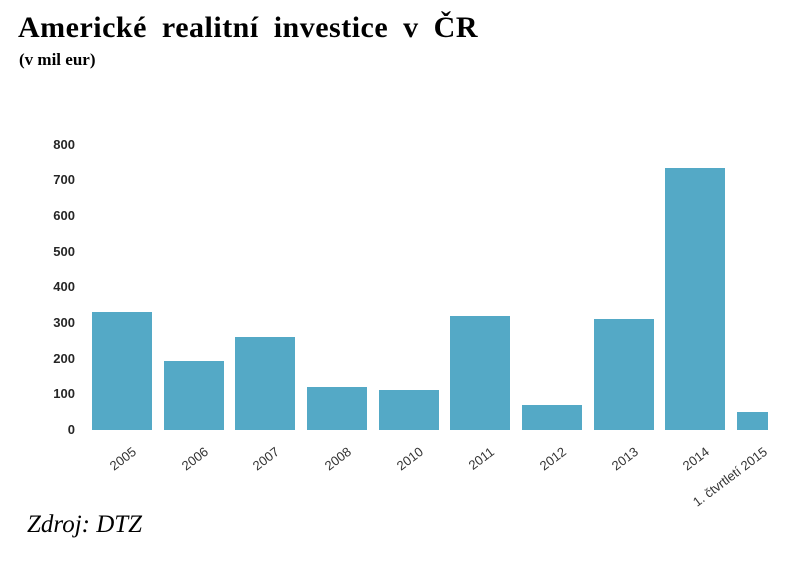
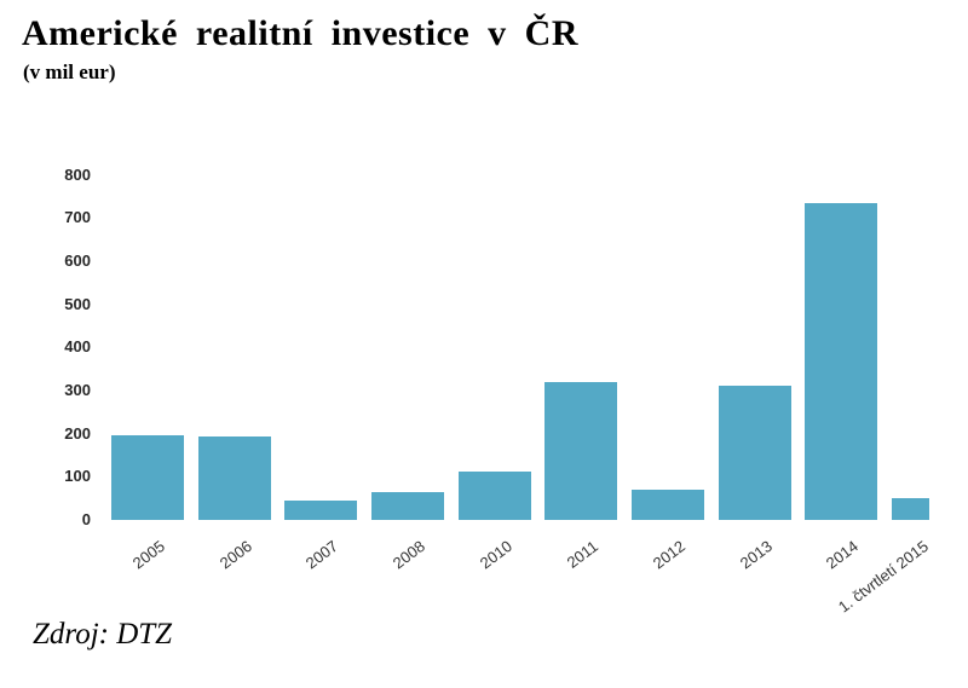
2005: 330 -> 200
2007: 260 -> 40
2008: 120 -> 60
